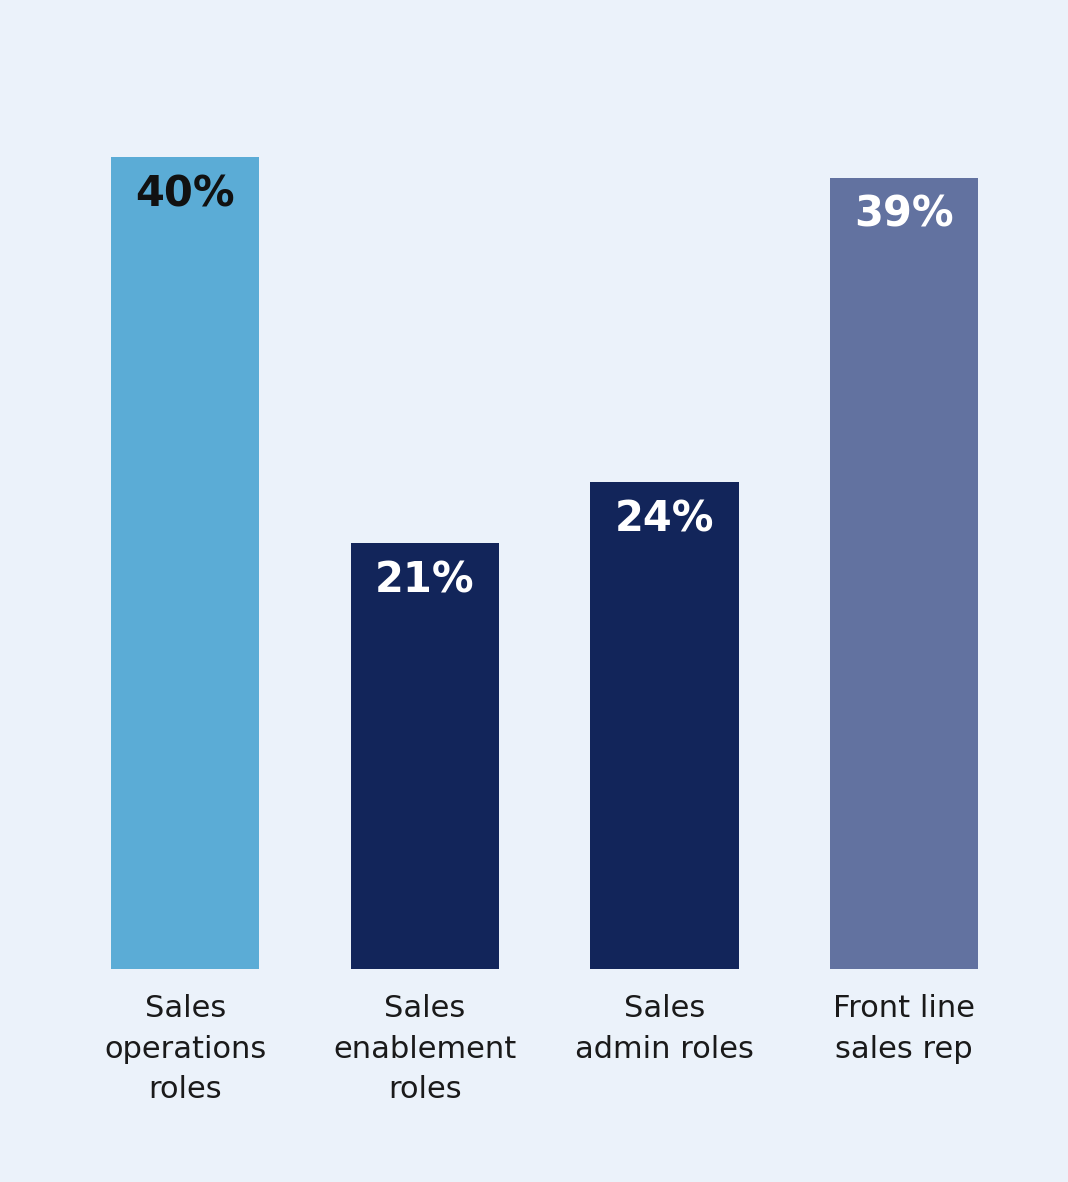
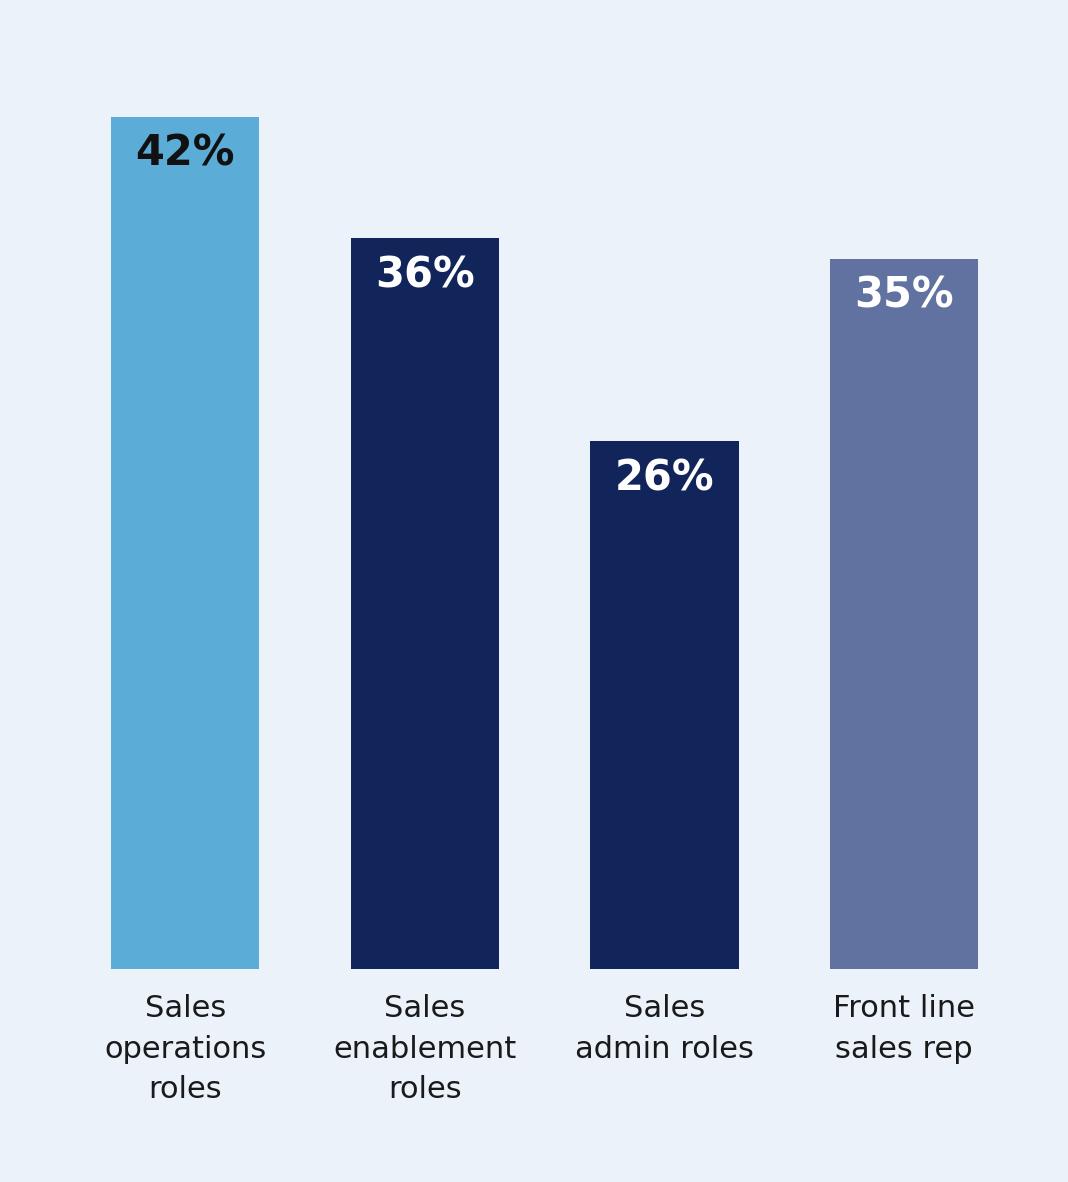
Sales operations roles: 40% -> 42%
Sales enablement roles: 21% -> 36%
Sales admin roles: 24% -> 26%
Front line sales rep: 39% -> 35%
